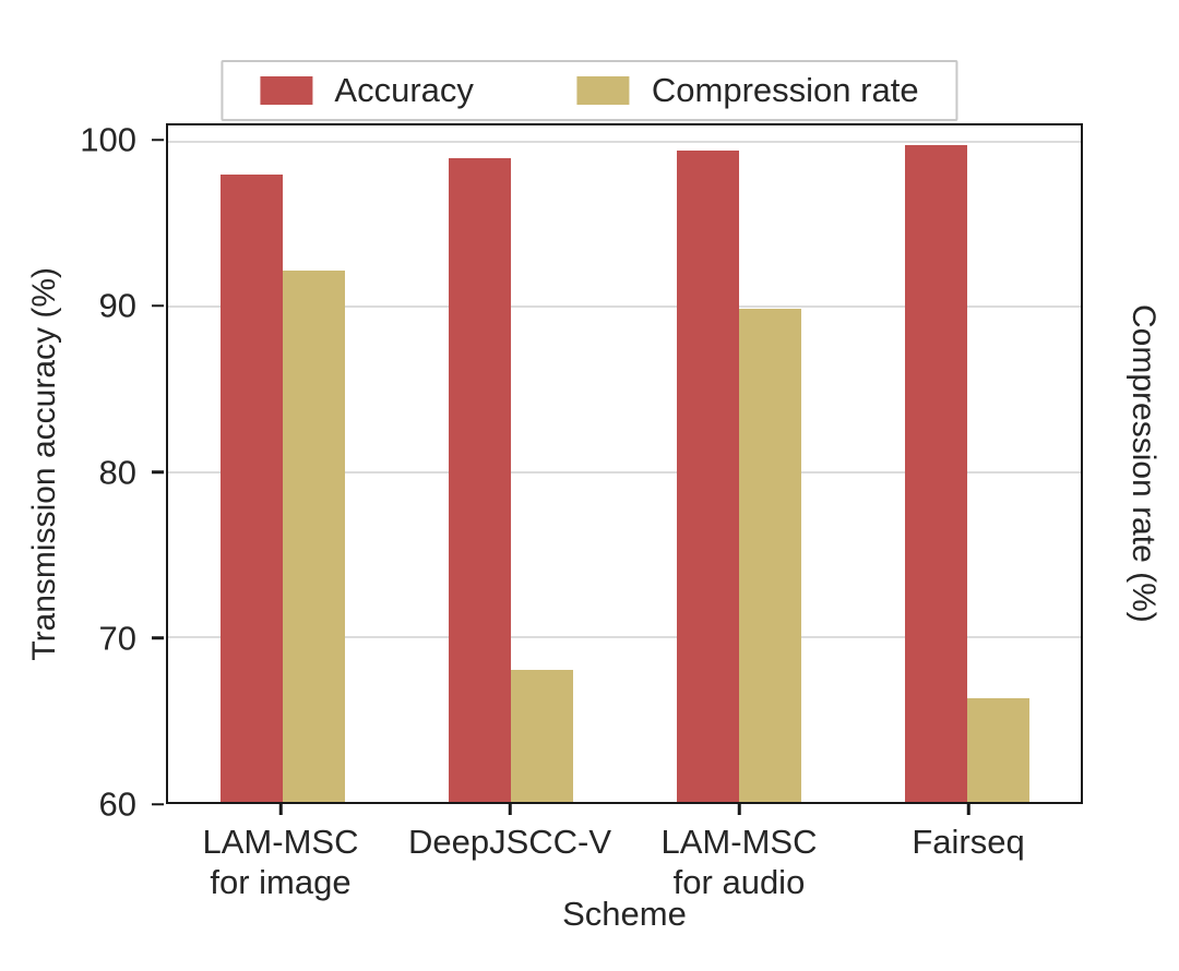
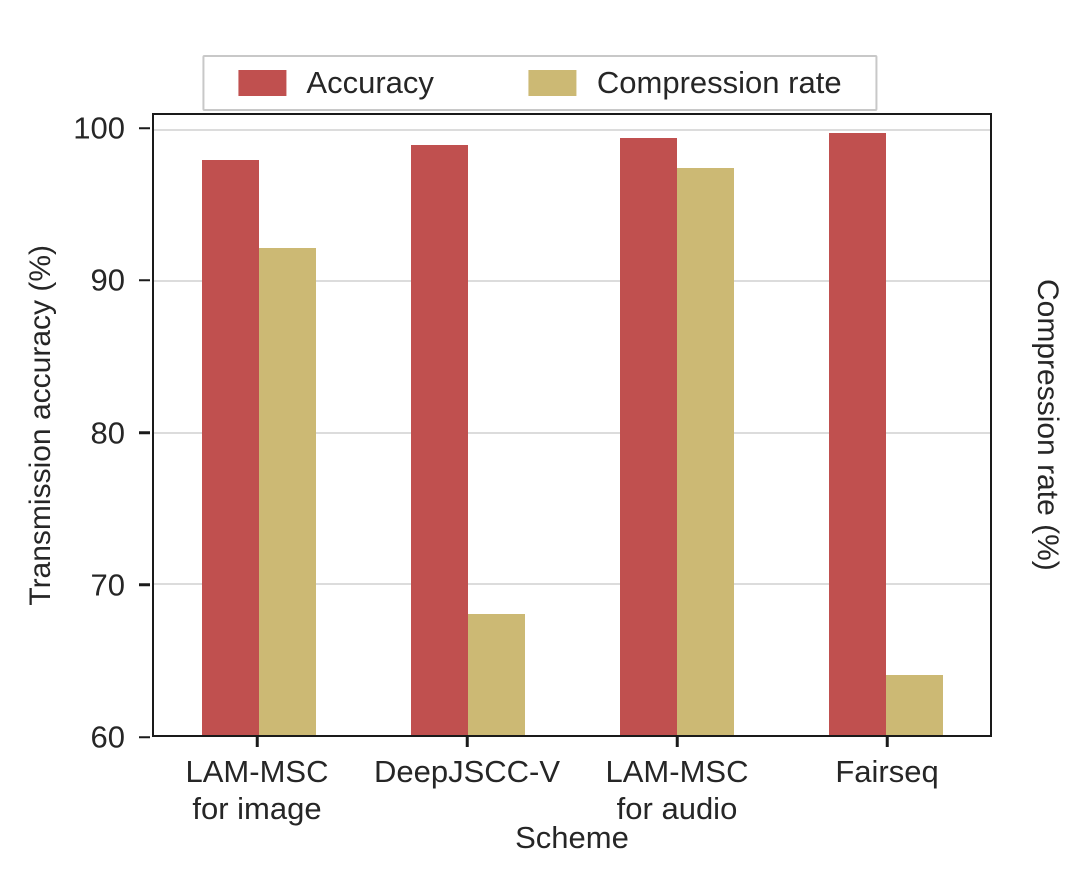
Compression rate/LAM-MSC for audio: 89.9 -> 97.5
Compression rate/Fairseq: 66.3 -> 64.0
